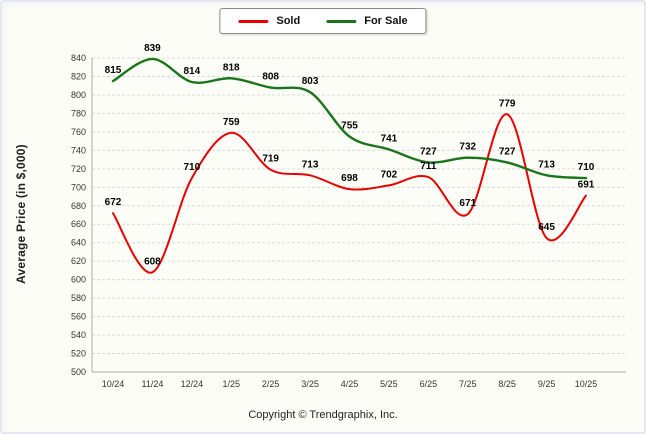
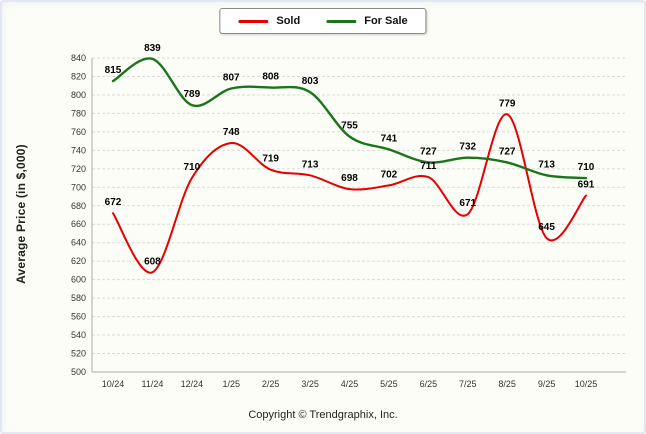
For Sale/12/24: 814 -> 789
Sold/1/25: 759 -> 748
For Sale/1/25: 818 -> 807
